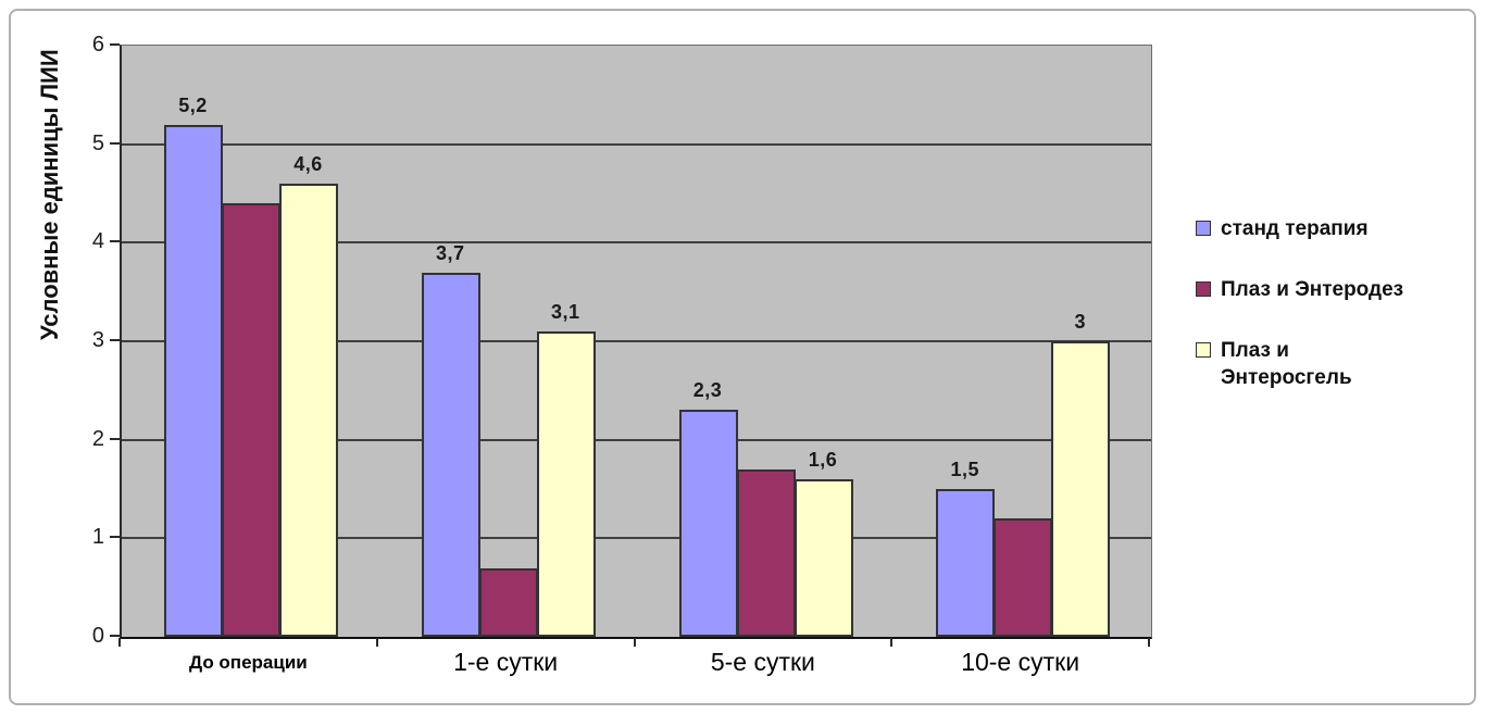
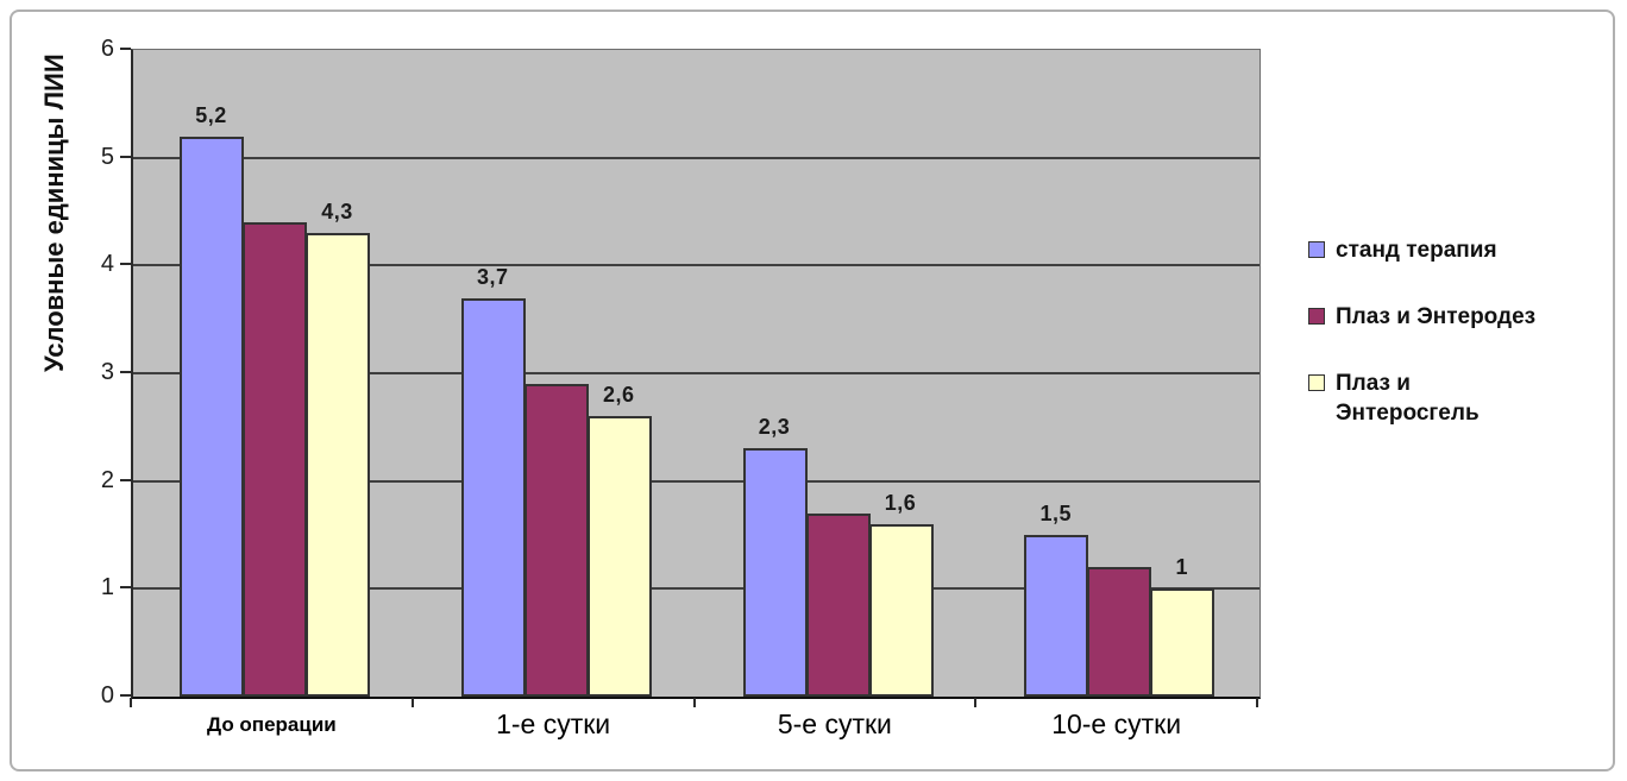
Плаз и Энтеросгель/До операции: 4,6 -> 4,3
Плаз и Энтеродез/1-е сутки: 0.7 -> 2.9
Плаз и Энтеросгель/1-е сутки: 3,1 -> 2,6
Плаз и Энтеросгель/10-е сутки: 3 -> 1
